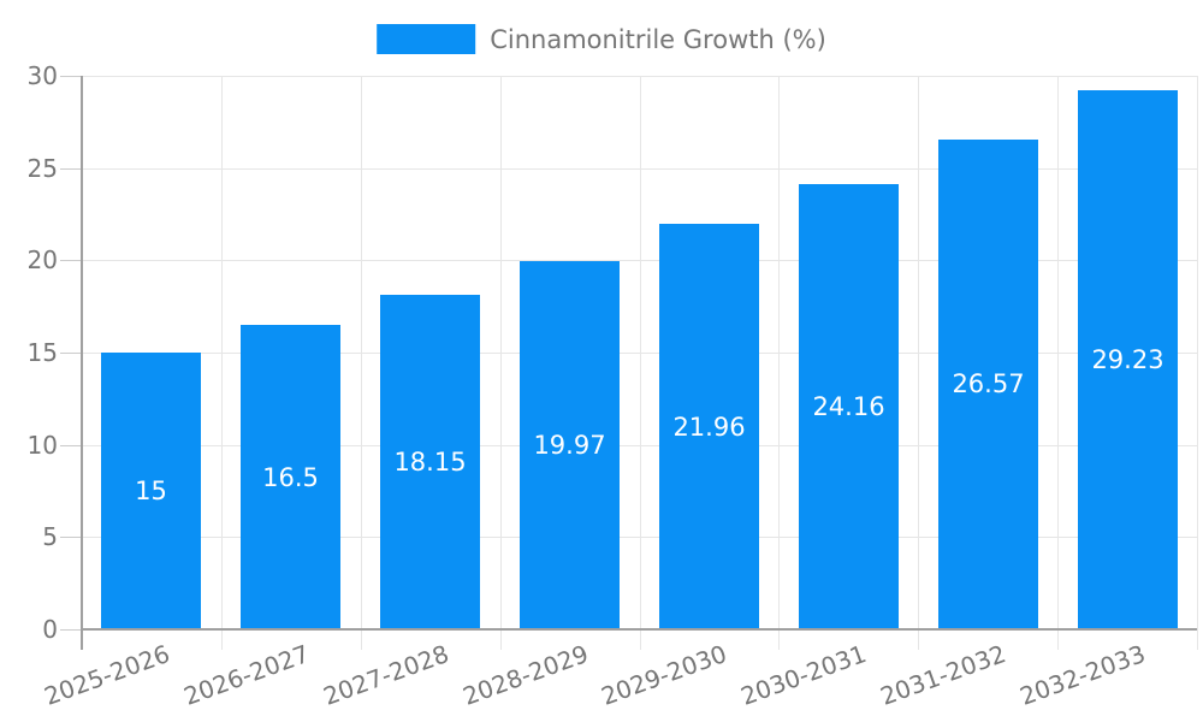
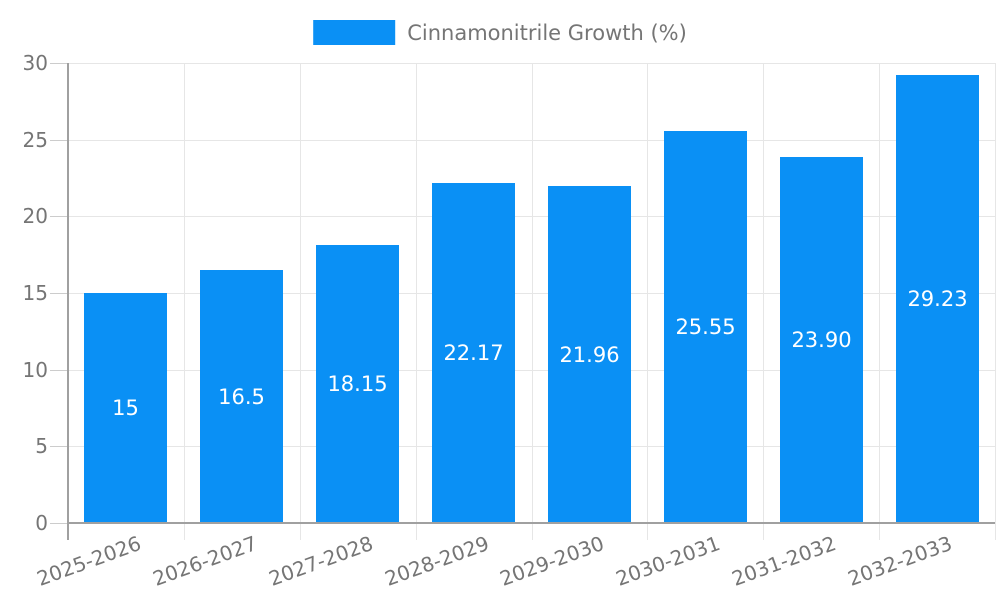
2028-2029: 19.97 -> 22.17
2030-2031: 24.16 -> 25.55
2031-2032: 26.57 -> 23.90
